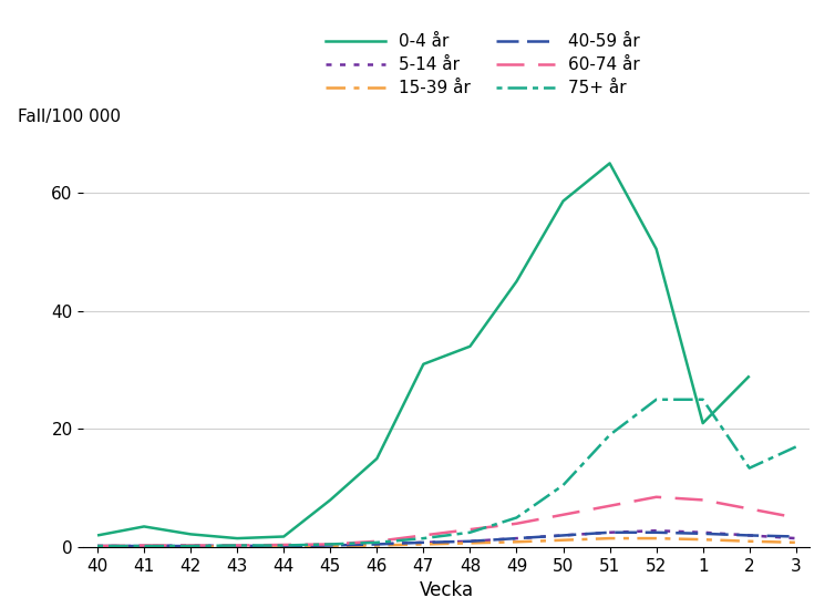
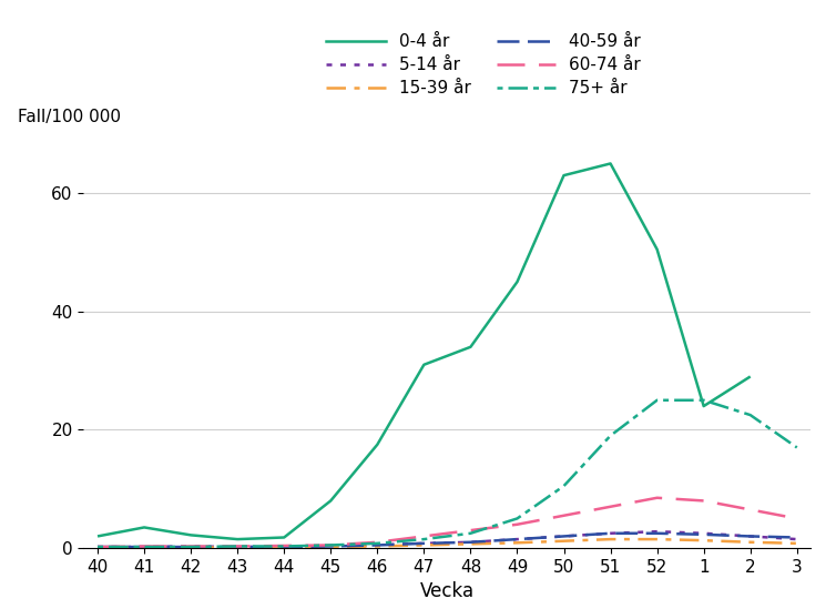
0-4 år/46: 15.0 -> 17.5
0-4 år/50: 58.6 -> 63.0
0-4 år/1: 21.0 -> 24.0
75+ år/2: 13.4 -> 22.5
